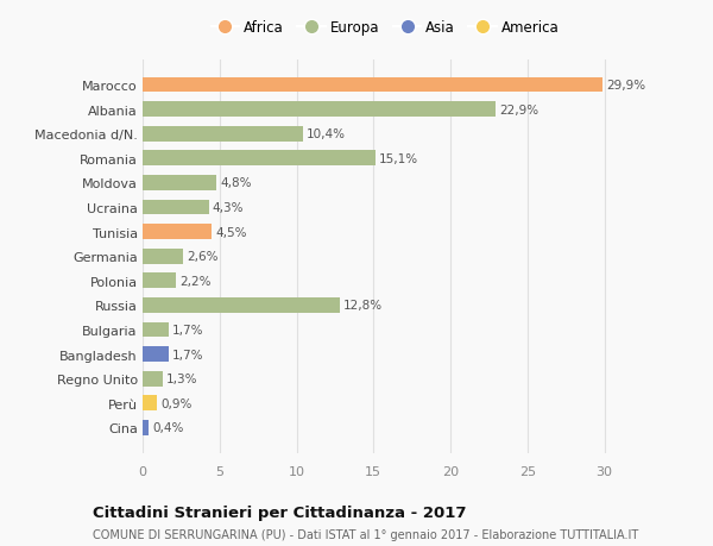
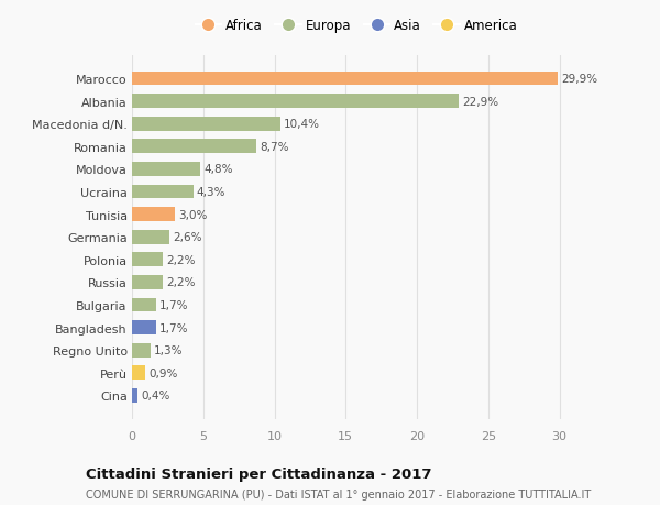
Romania: 15,1% -> 8,7%
Tunisia: 4,5% -> 3,0%
Russia: 12,8% -> 2,2%
